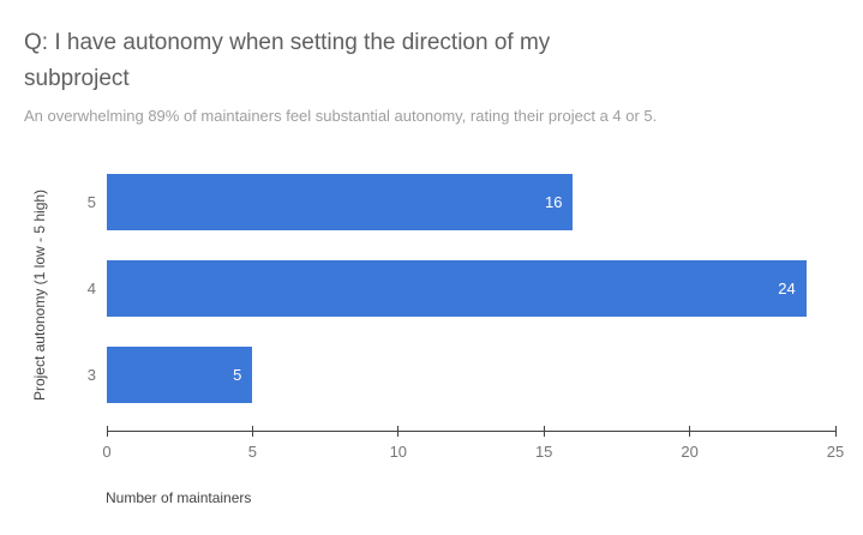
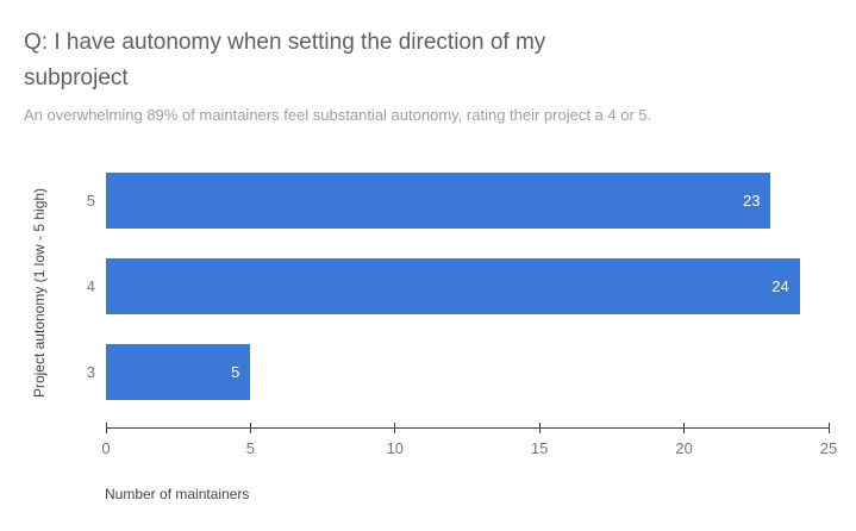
5: 16 -> 23
